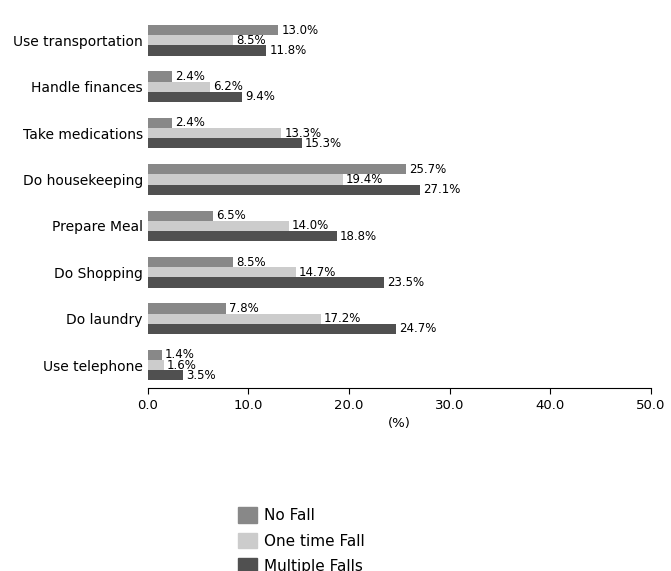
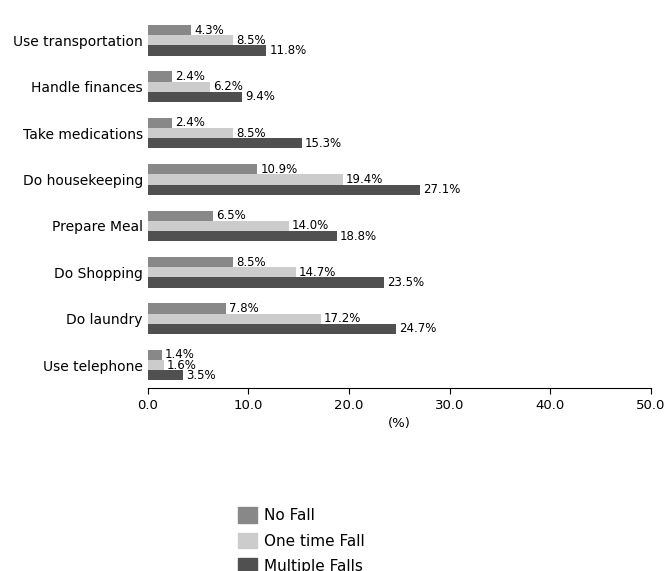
No Fall/Use transportation: 13.0% -> 4.3%
One time Fall/Take medications: 13.3% -> 8.5%
No Fall/Do housekeeping: 25.7% -> 10.9%
